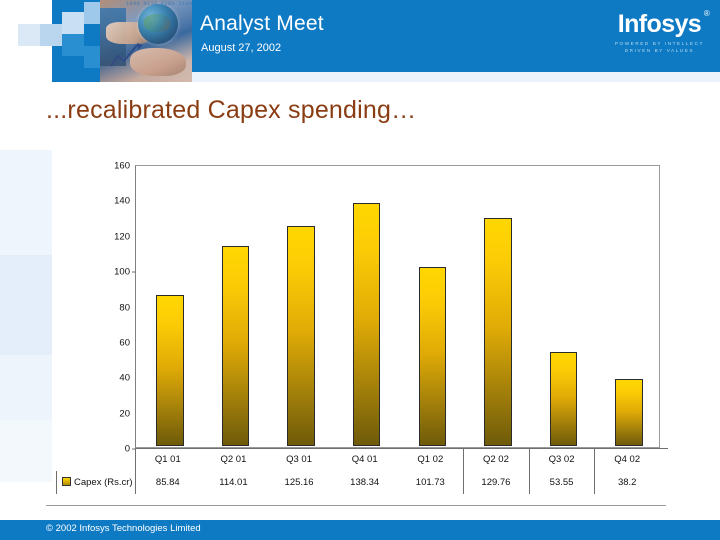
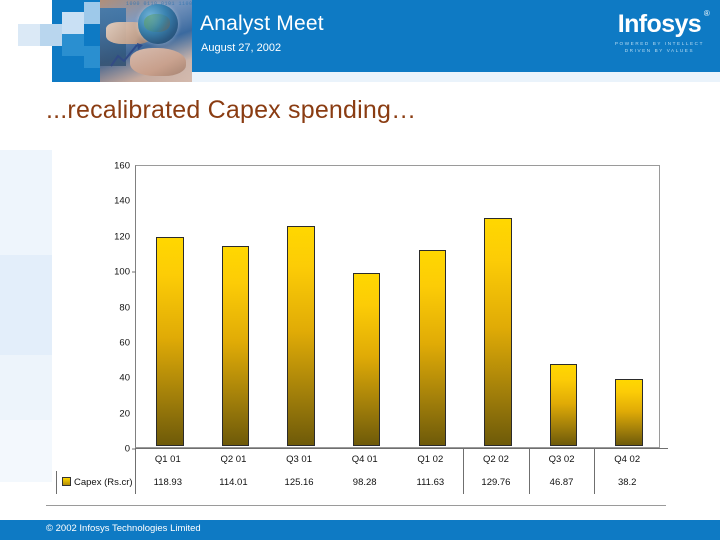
Q1 01: 85.84 -> 118.93
Q4 01: 138.34 -> 98.28
Q1 02: 101.73 -> 111.63
Q3 02: 53.55 -> 46.87
